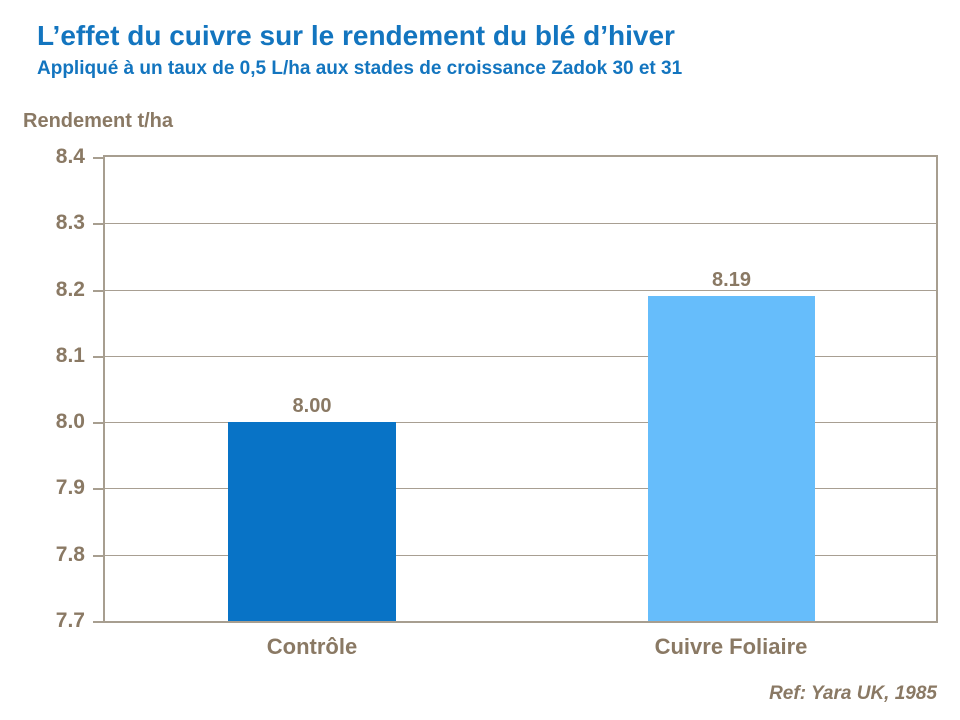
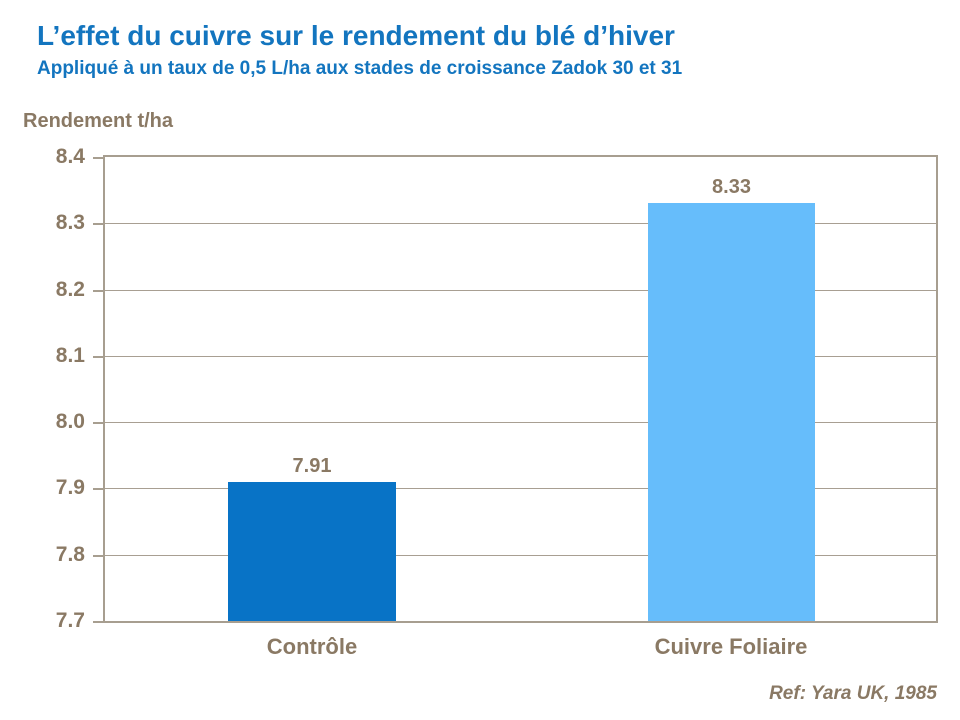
Contrôle: 8.00 -> 7.91
Cuivre Foliaire: 8.19 -> 8.33
